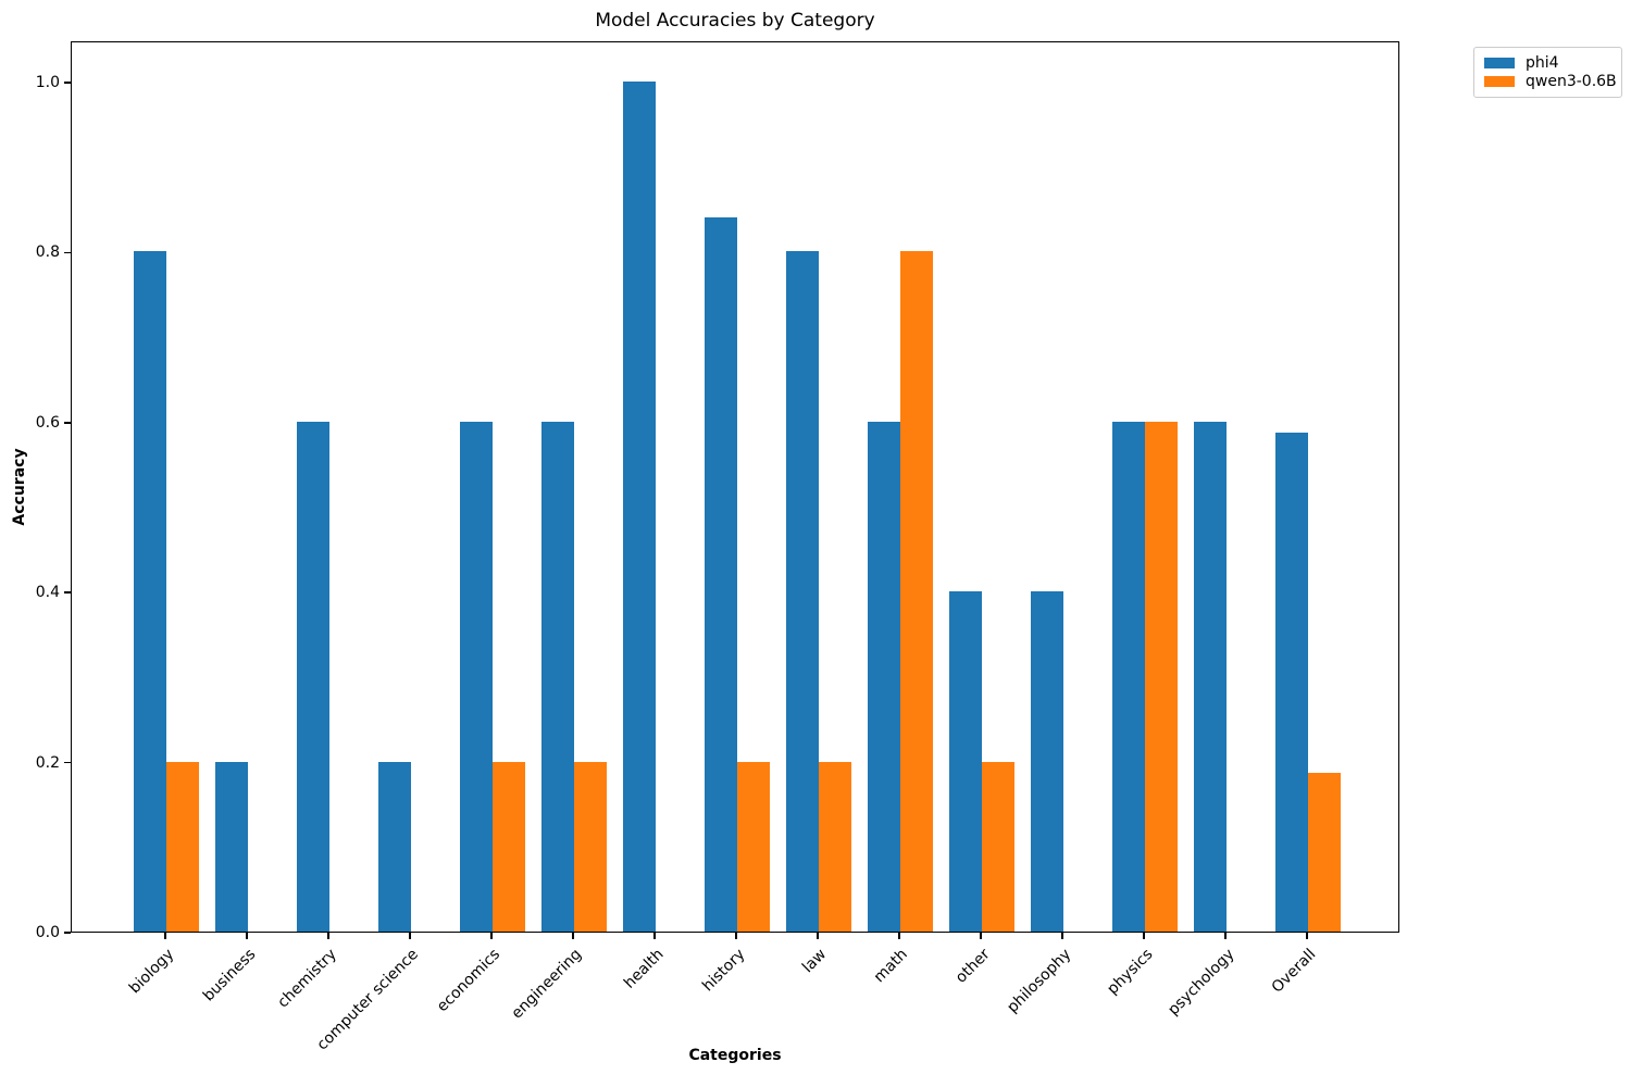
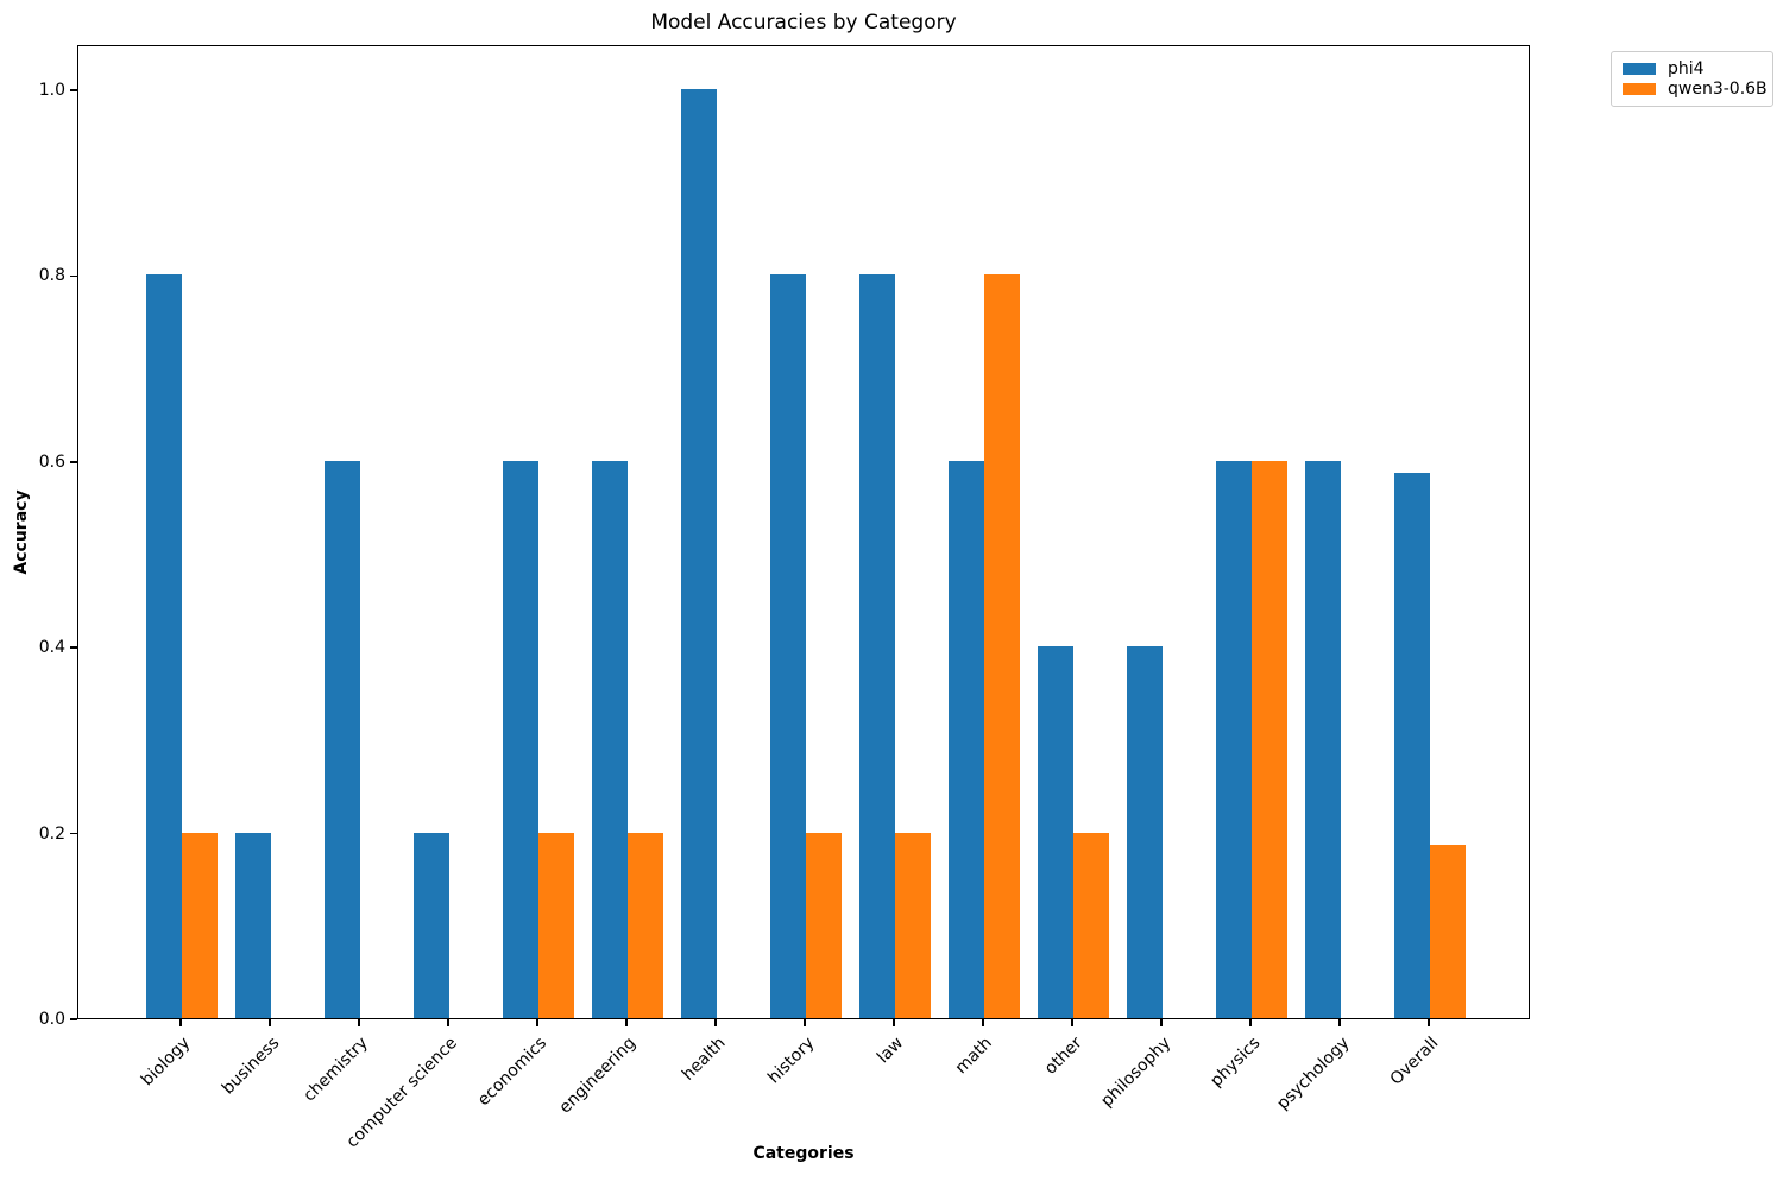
phi4/history: 0.84 -> 0.80
